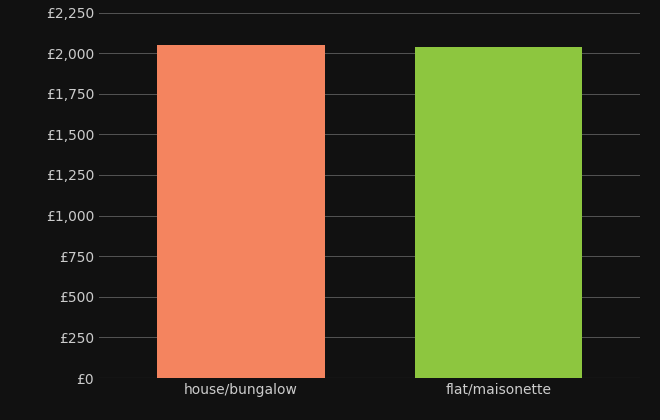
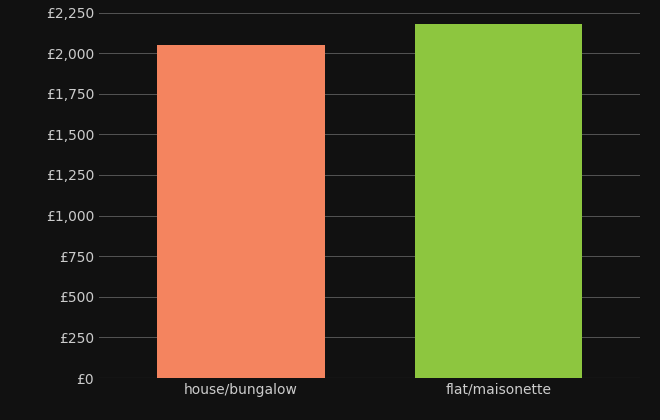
flat/maisonette: £2,040 -> £2,180
